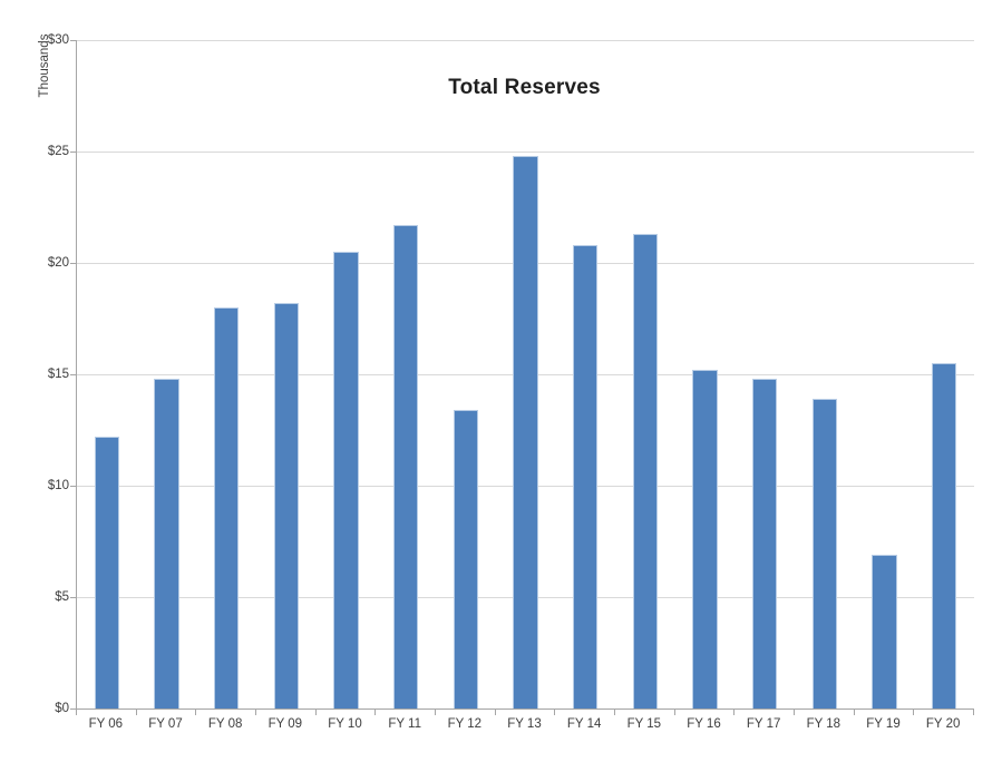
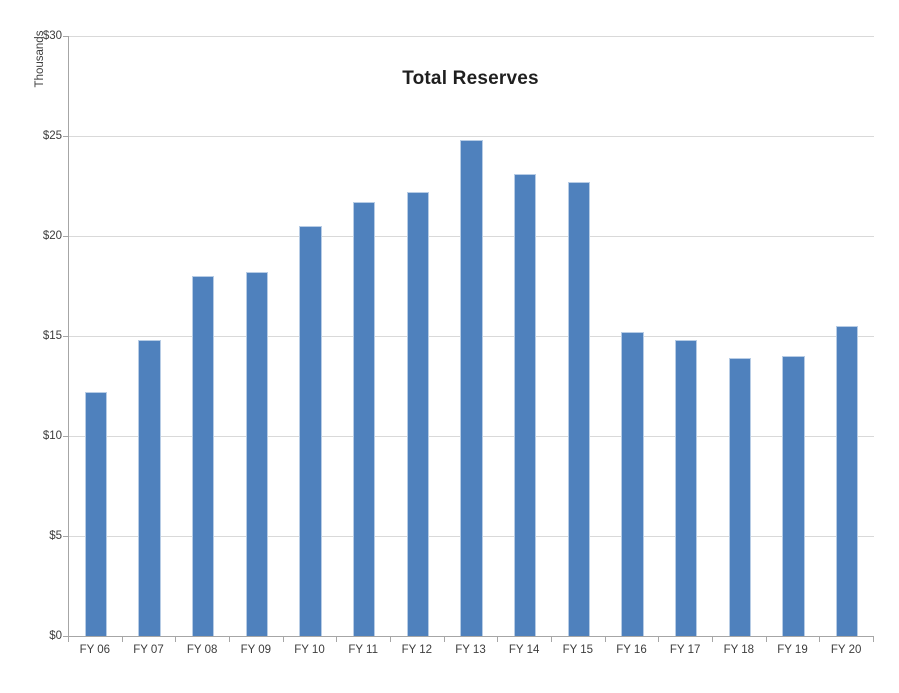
FY 12: $13.4 -> $22.2
FY 14: $20.8 -> $23.1
FY 15: $21.3 -> $22.7
FY 19: $6.9 -> $14.0
